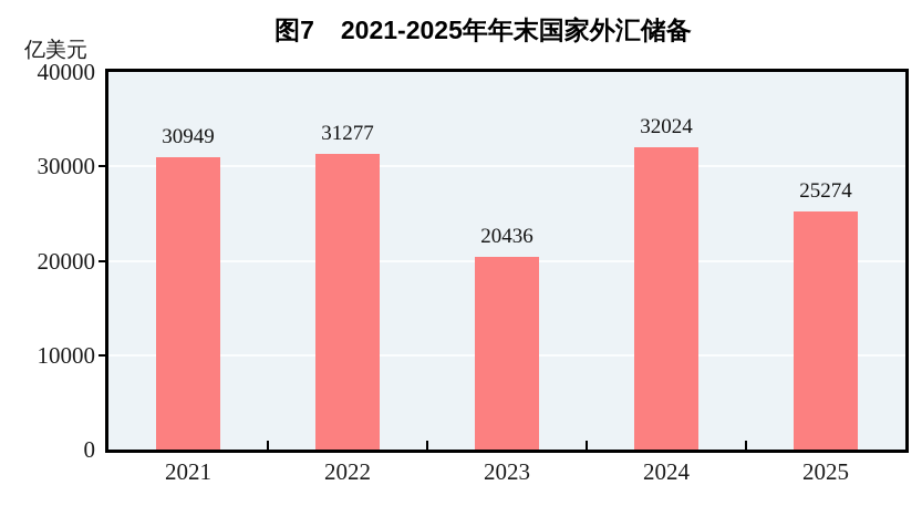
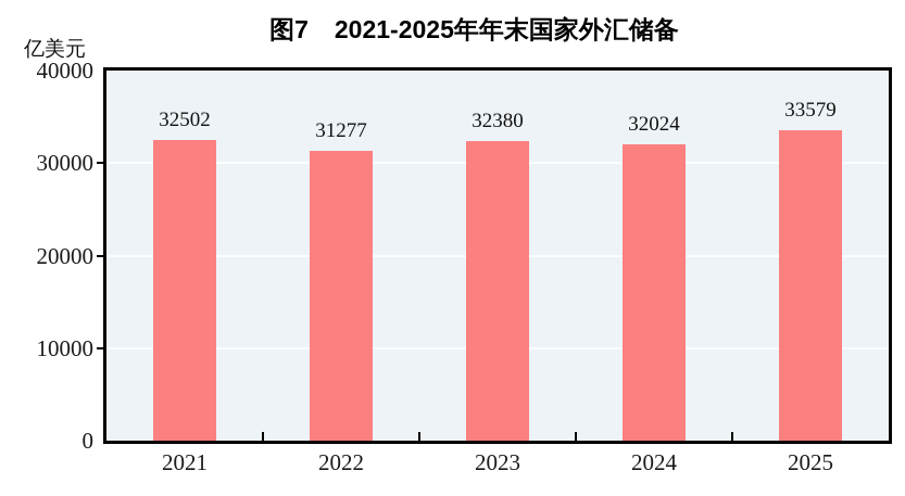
2021: 30949 -> 32502
2023: 20436 -> 32380
2025: 25274 -> 33579
